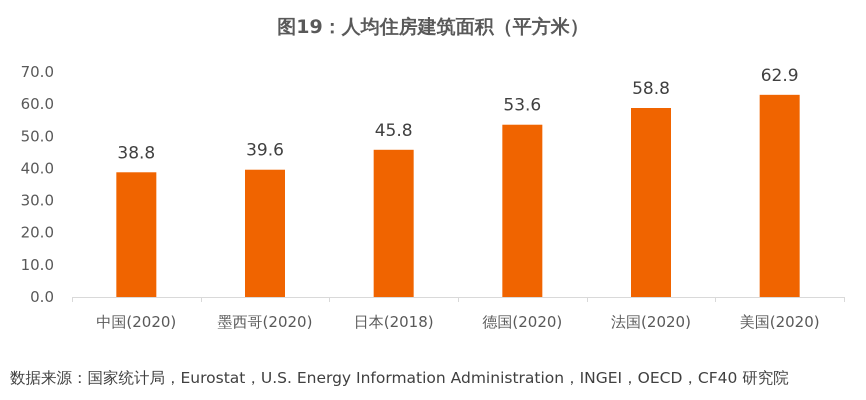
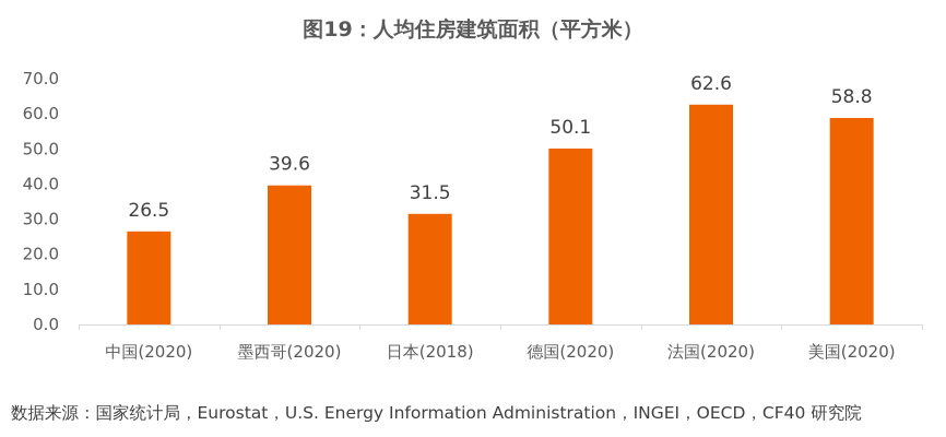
中国(2020): 38.8 -> 26.5
日本(2018): 45.8 -> 31.5
德国(2020): 53.6 -> 50.1
法国(2020): 58.8 -> 62.6
美国(2020): 62.9 -> 58.8
